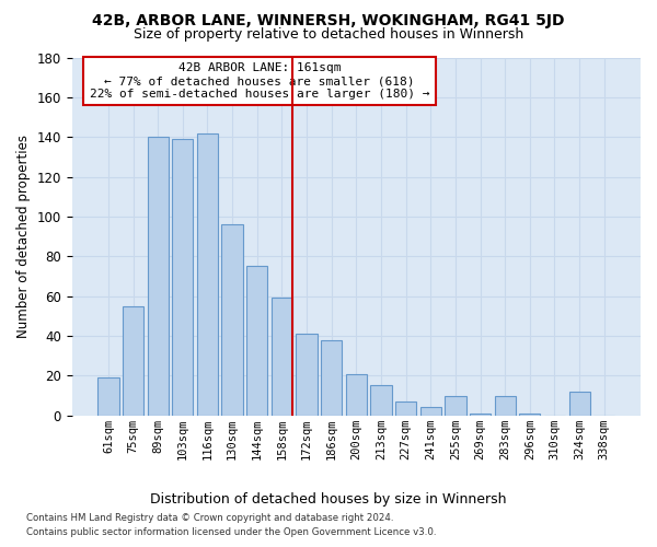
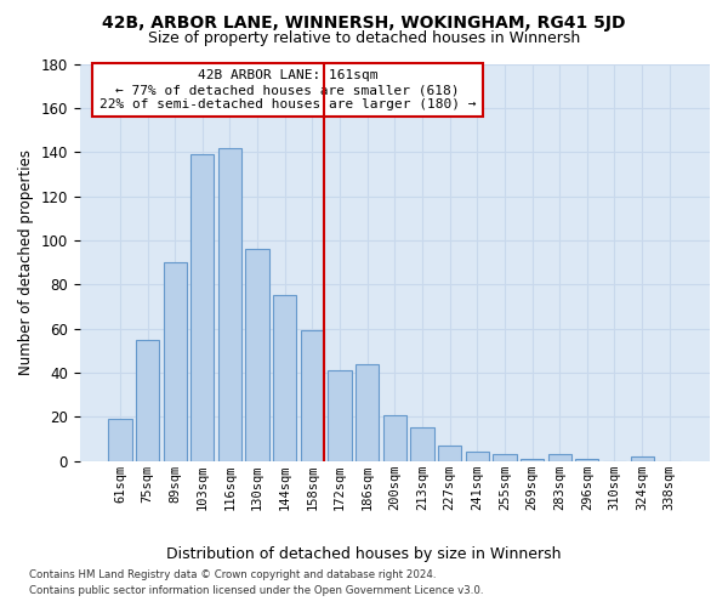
89sqm: 140 -> 90
186sqm: 38 -> 44
255sqm: 10 -> 3
283sqm: 10 -> 3
324sqm: 12 -> 2
